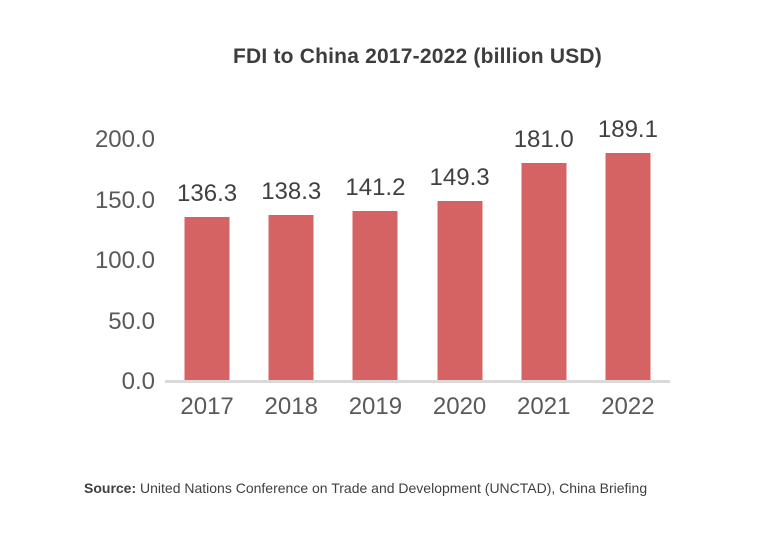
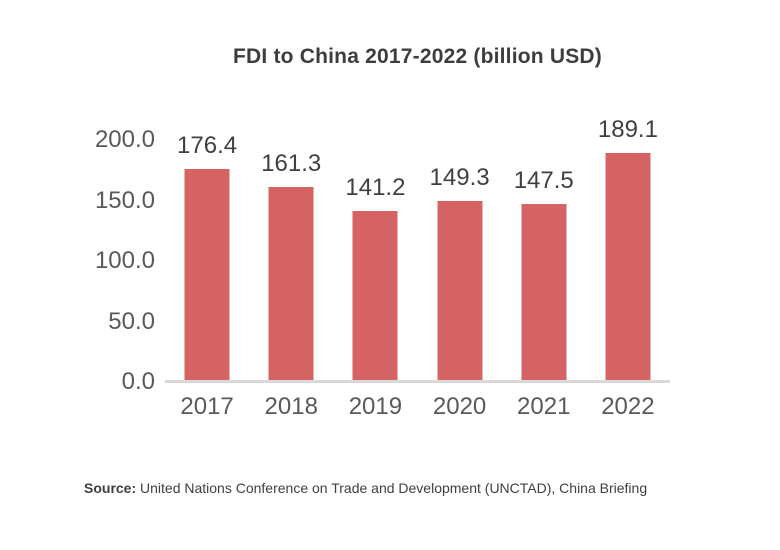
2017: 136.3 -> 176.4
2018: 138.3 -> 161.3
2021: 181.0 -> 147.5
